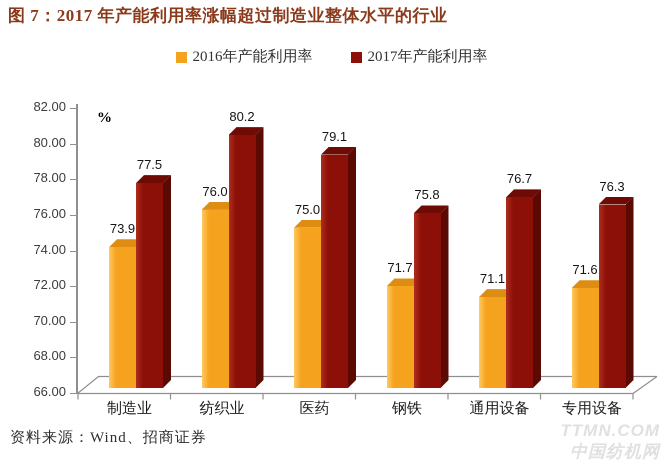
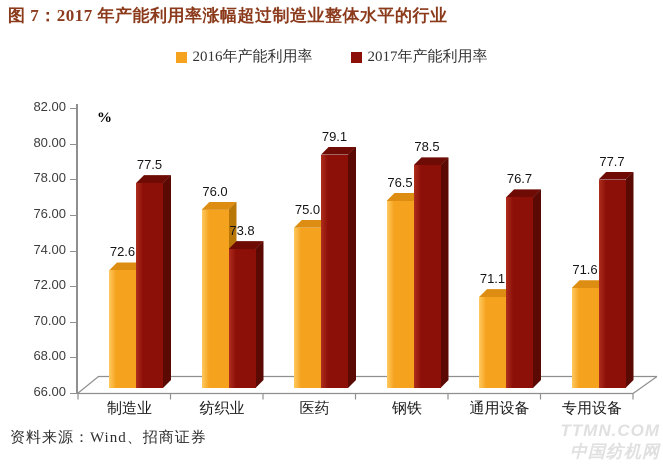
2016年产能利用率/制造业: 73.9 -> 72.6
2017年产能利用率/纺织业: 80.2 -> 73.8
2016年产能利用率/钢铁: 71.7 -> 76.5
2017年产能利用率/钢铁: 75.8 -> 78.5
2017年产能利用率/专用设备: 76.3 -> 77.7
